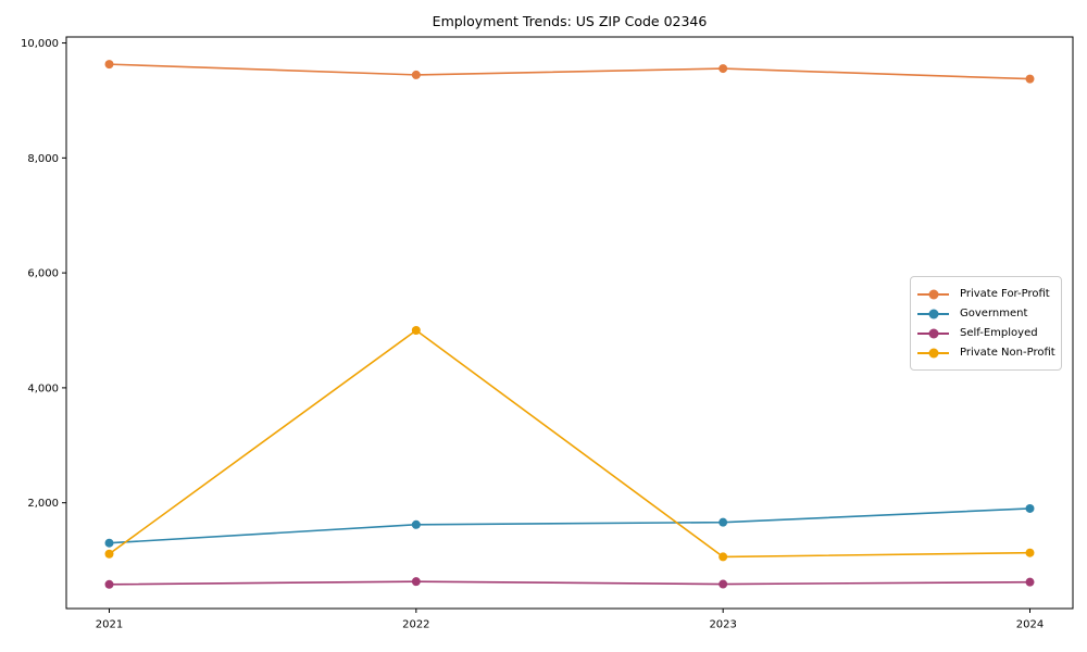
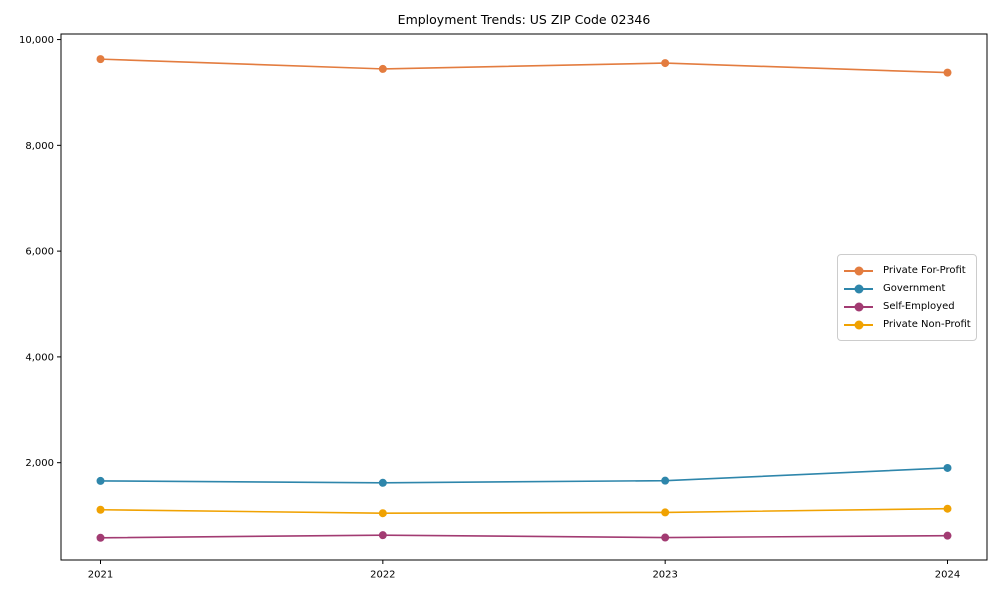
Government/2021: 1300 -> 1700
Private Non-Profit/2022: 5000 -> 1000
